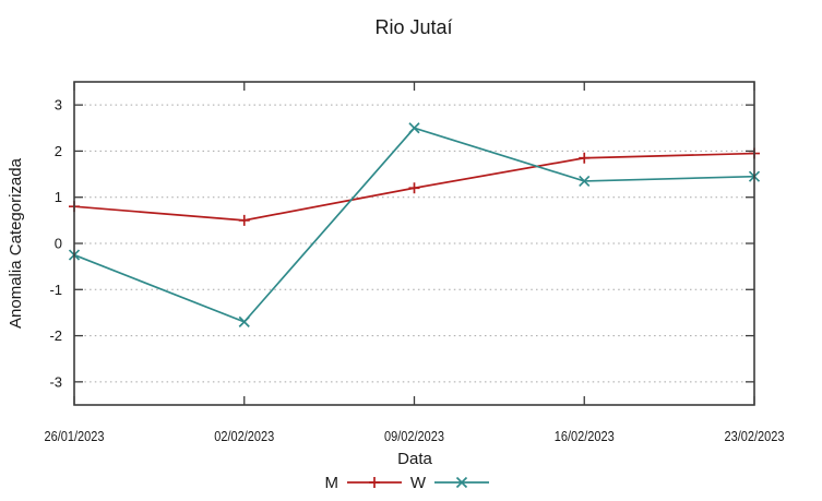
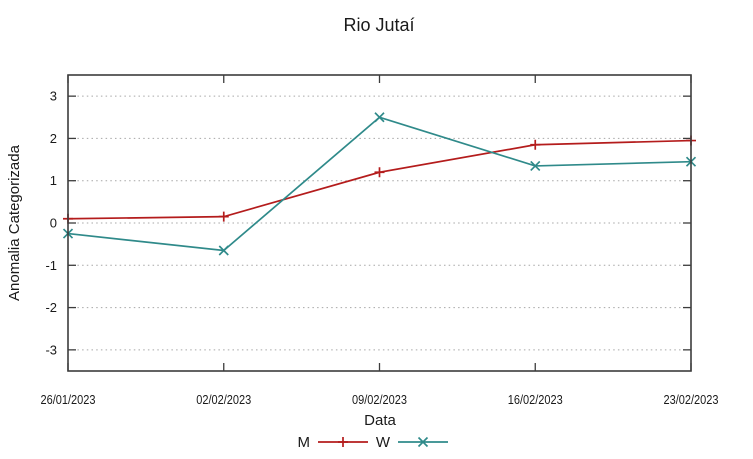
M/26/01/2023: 0.8 -> 0.1
M/02/02/2023: 0.5 -> 0.1
W/02/02/2023: -1.7 -> -0.7
